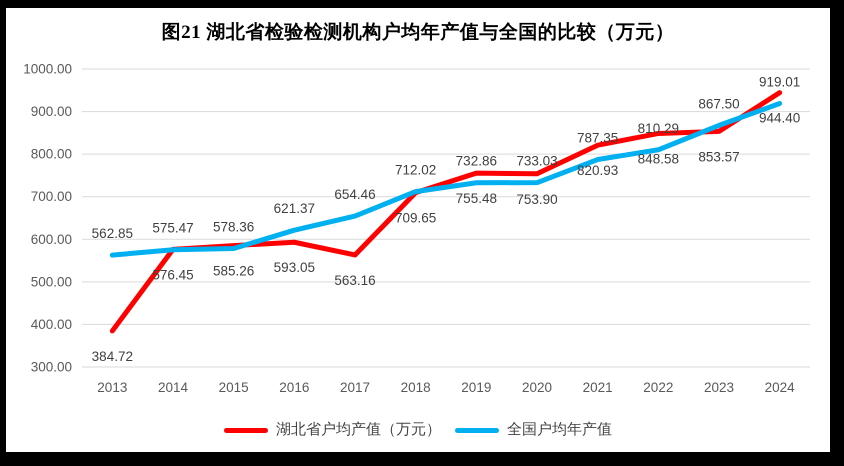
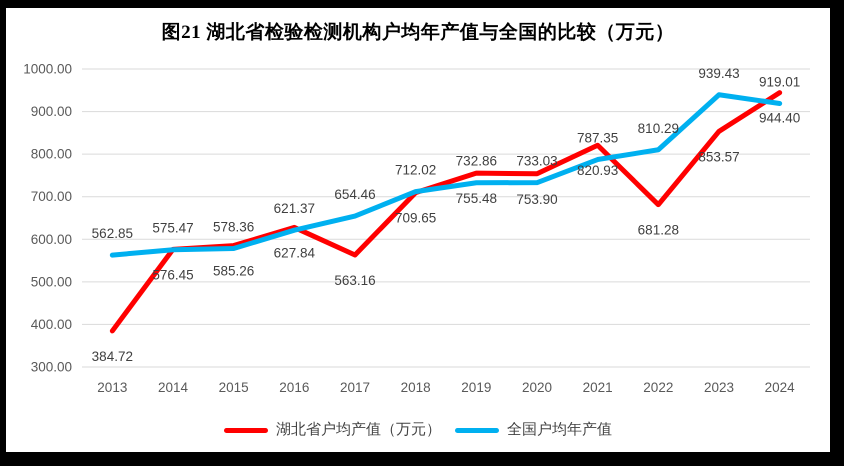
湖北省户均产值（万元）/2016: 593.05 -> 627.84
湖北省户均产值（万元）/2022: 848.58 -> 681.28
全国户均年产值/2023: 867.50 -> 939.43
